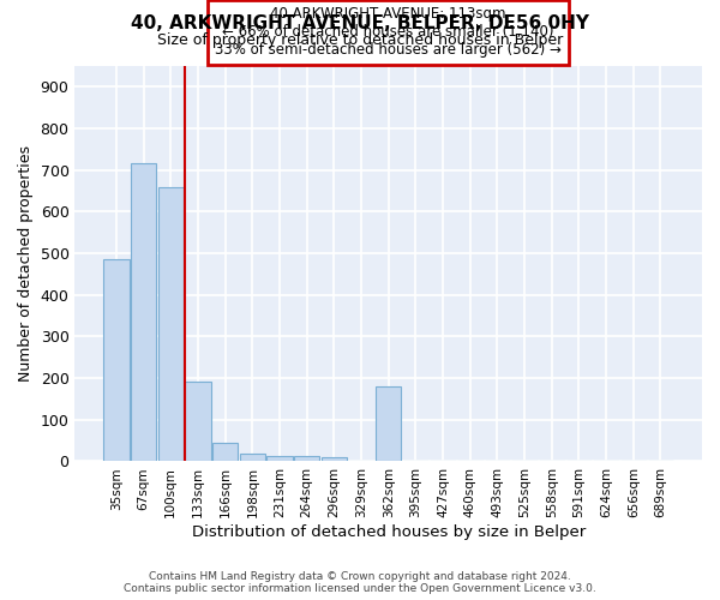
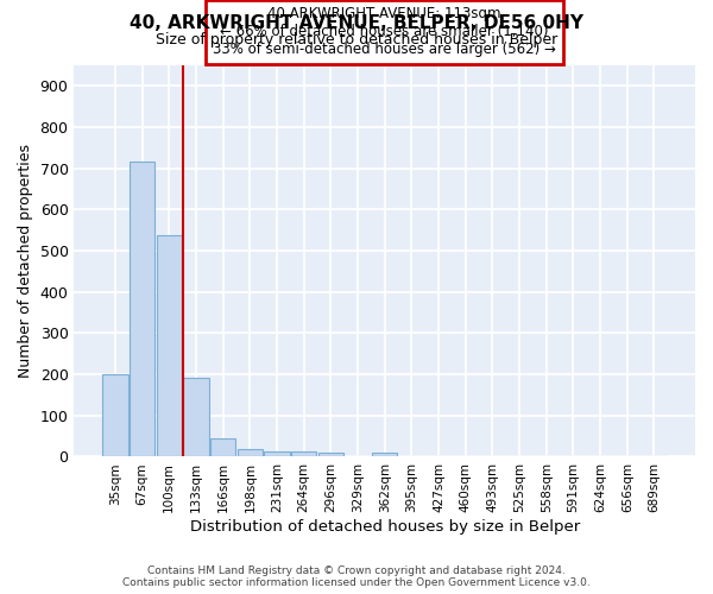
35sqm: 485 -> 200
100sqm: 660 -> 537
362sqm: 180 -> 9
